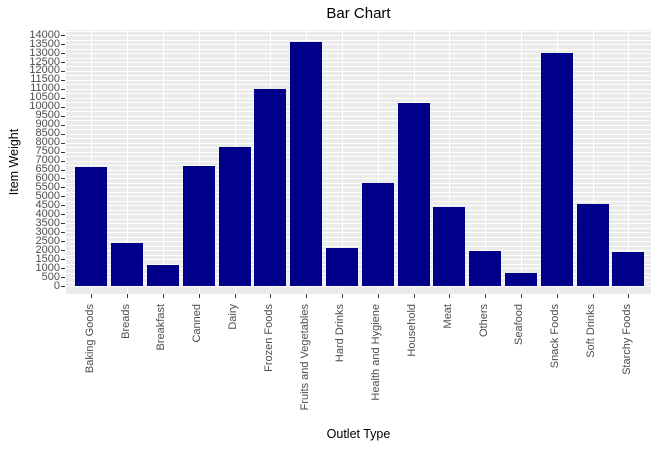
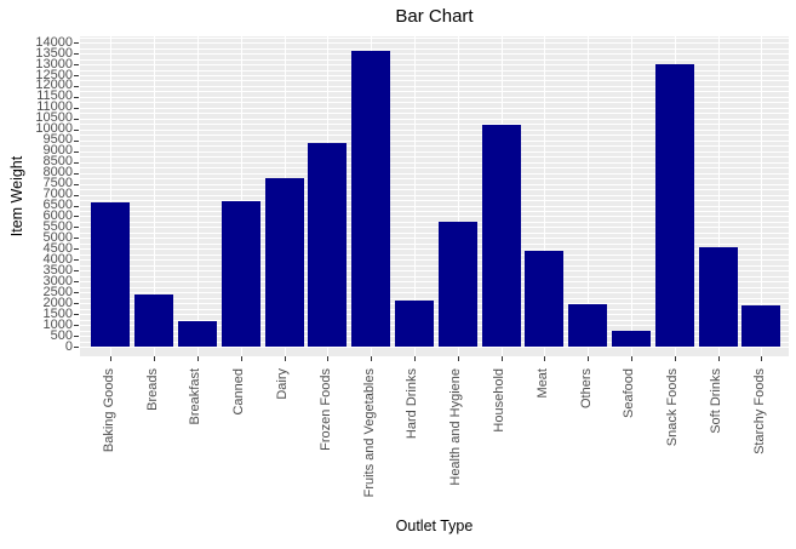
Frozen Foods: 11000 -> 9400
